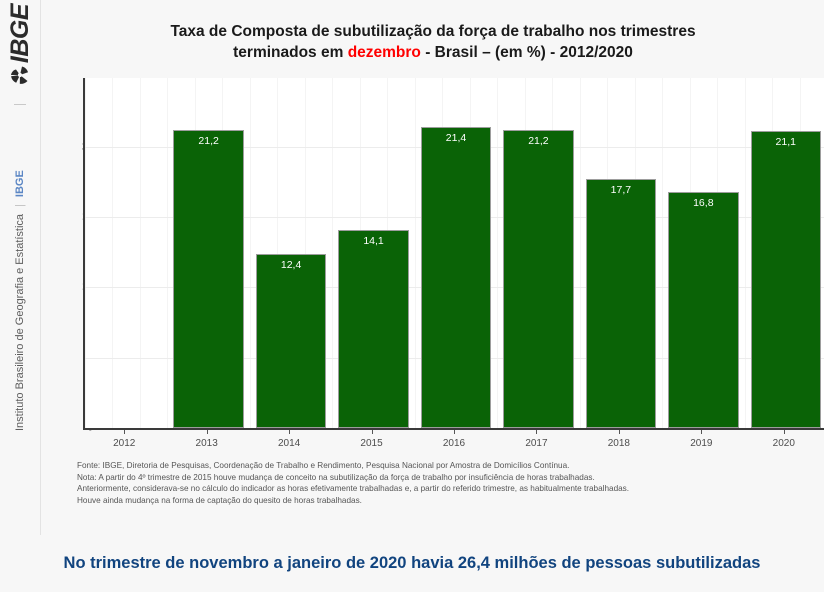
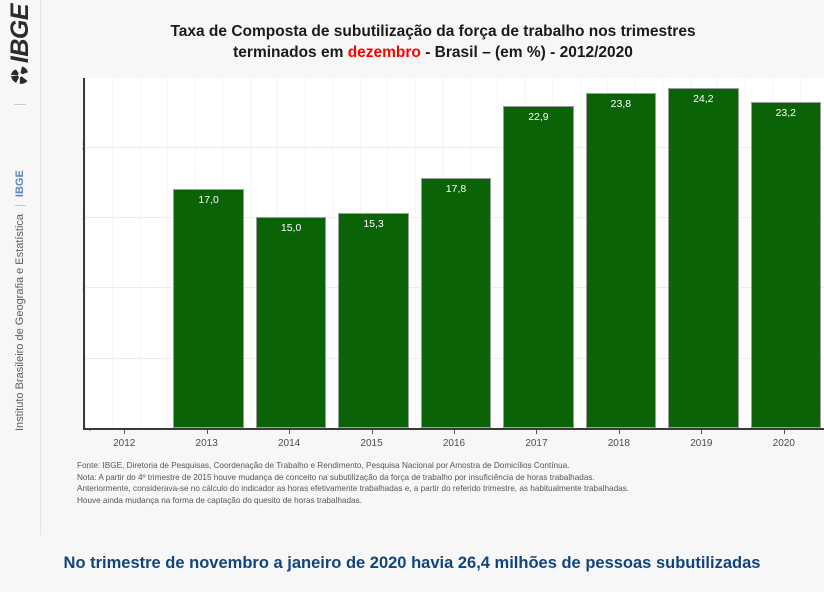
2013: 21,2 -> 17,0
2014: 12,4 -> 15,0
2015: 14,1 -> 15,3
2016: 21,4 -> 17,8
2017: 21,2 -> 22,9
2018: 17,7 -> 23,8
2019: 16,8 -> 24,2
2020: 21,1 -> 23,2
